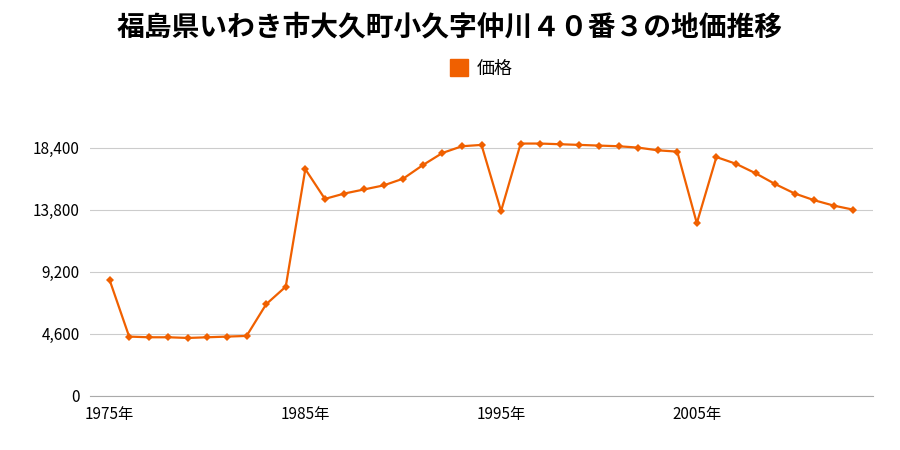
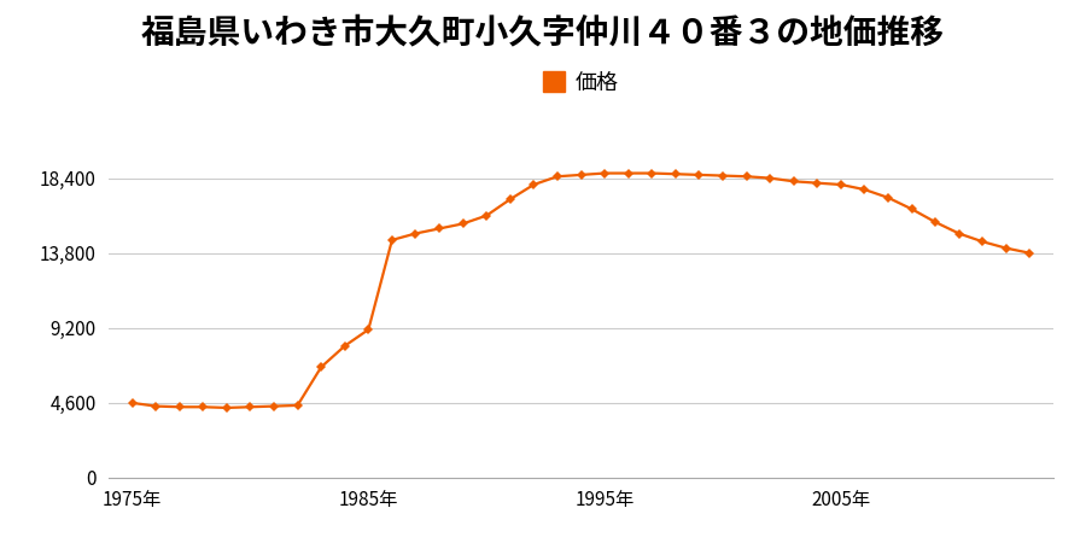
1975年: 8,600 -> 4,600
1985年: 16,800 -> 9,100
1995年: 13,700 -> 18,700
2005年: 12,800 -> 18,000
